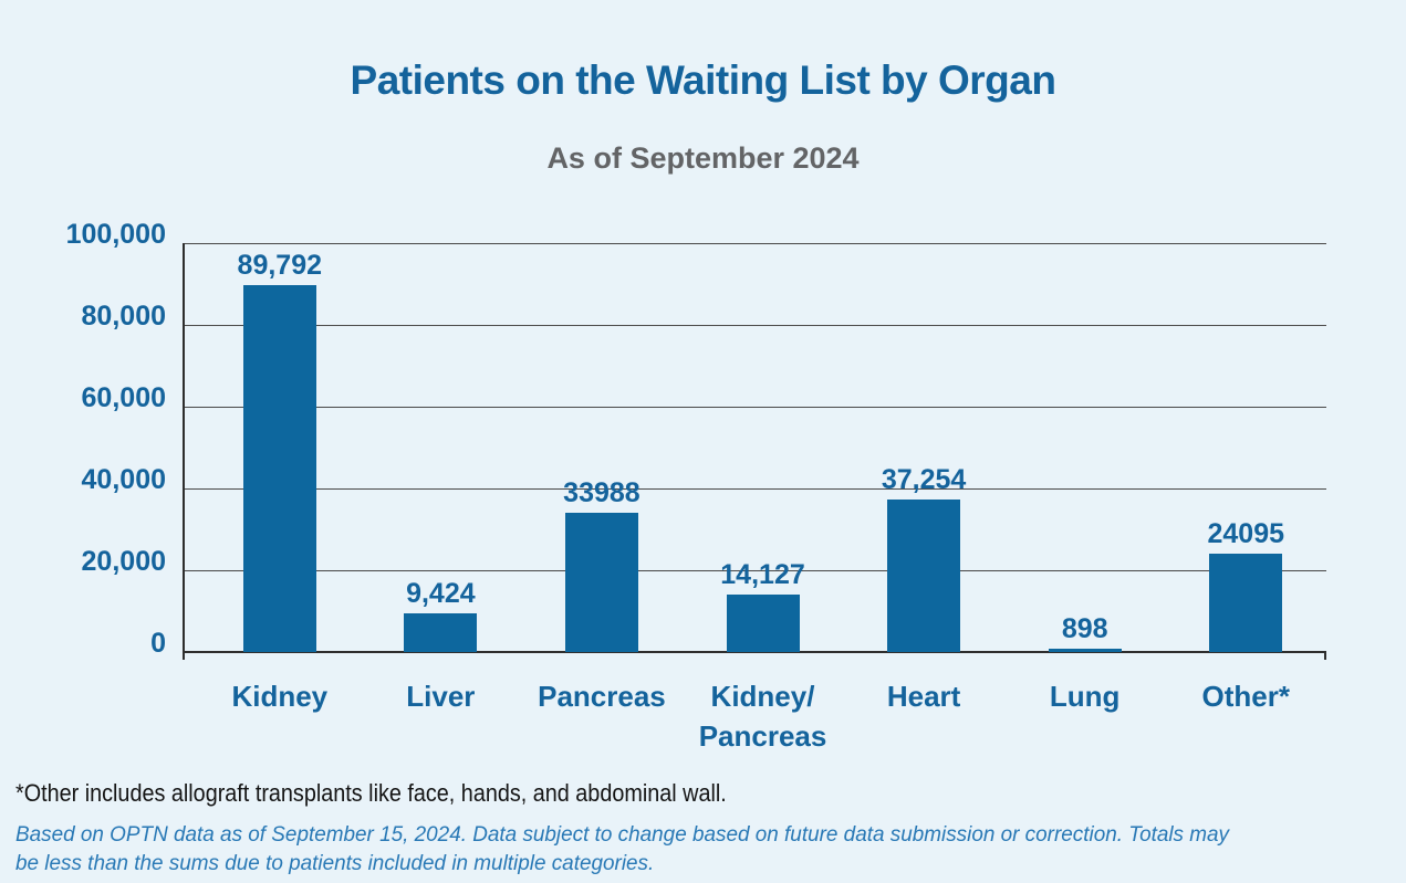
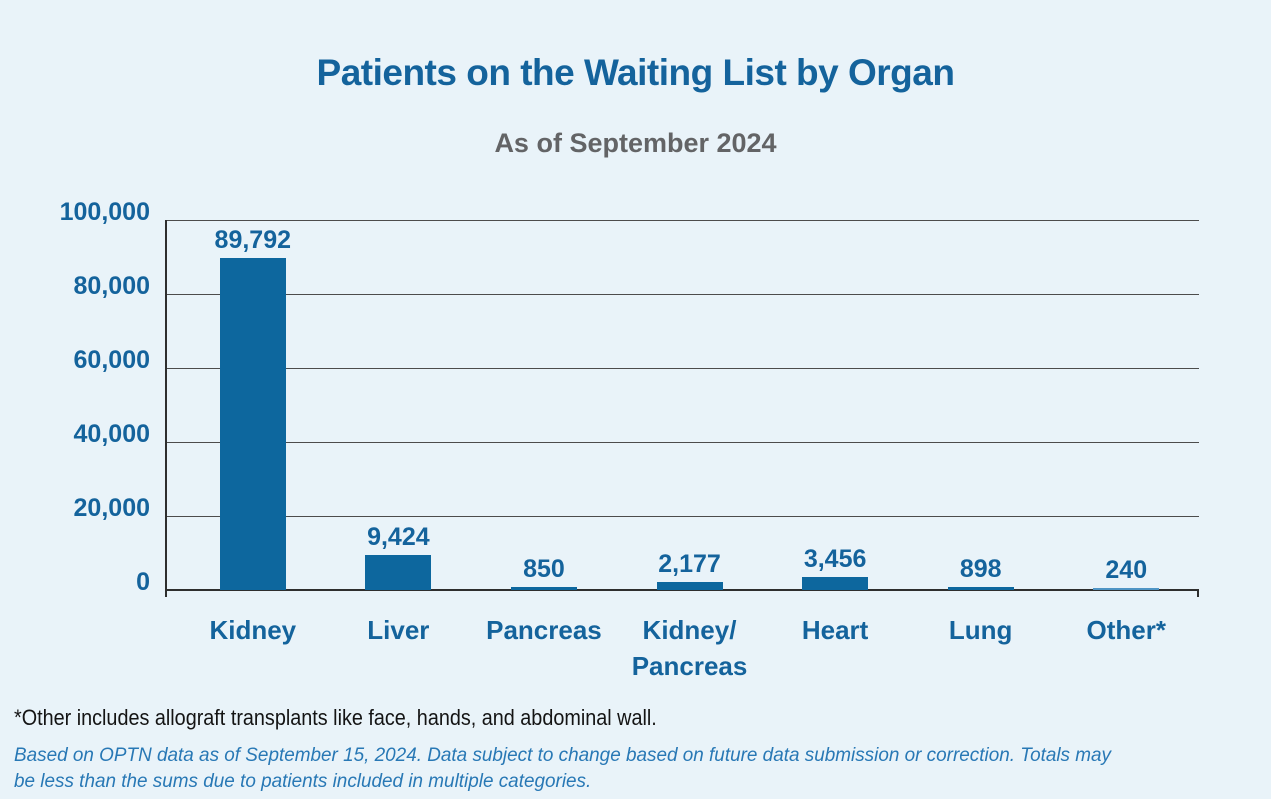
Pancreas: 33988 -> 850
Kidney/Pancreas: 14,127 -> 2,177
Heart: 37,254 -> 3,456
Other*: 24095 -> 240
